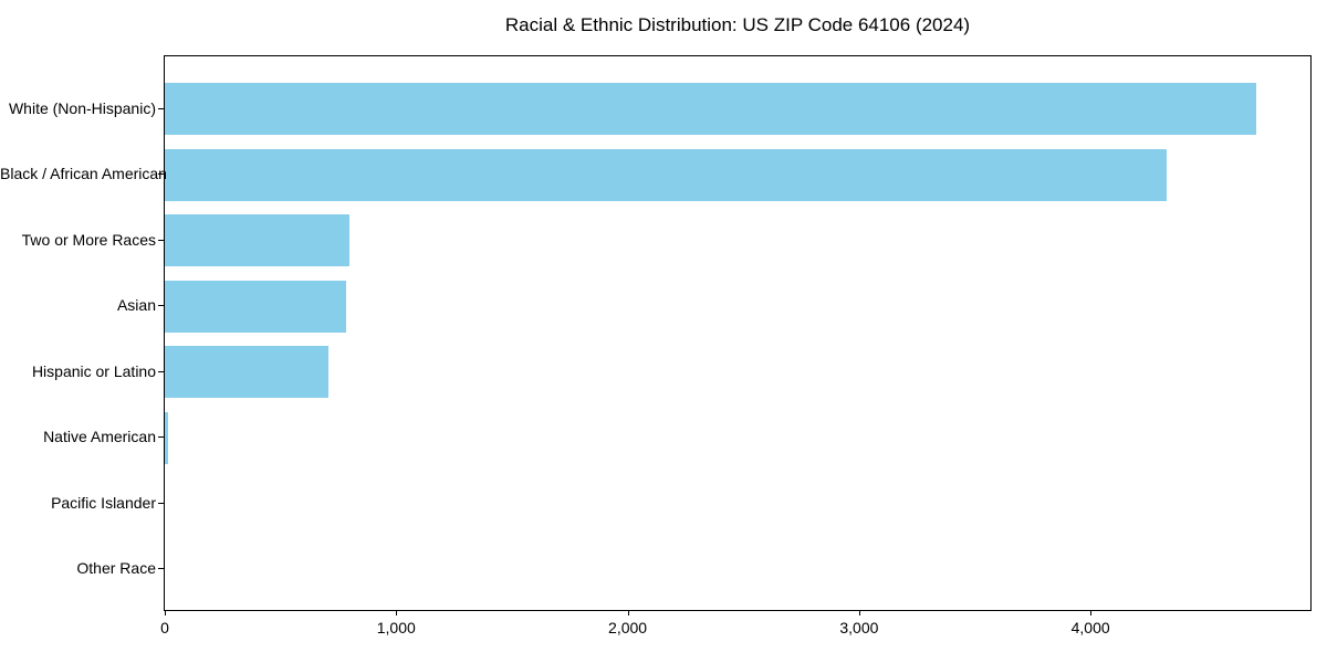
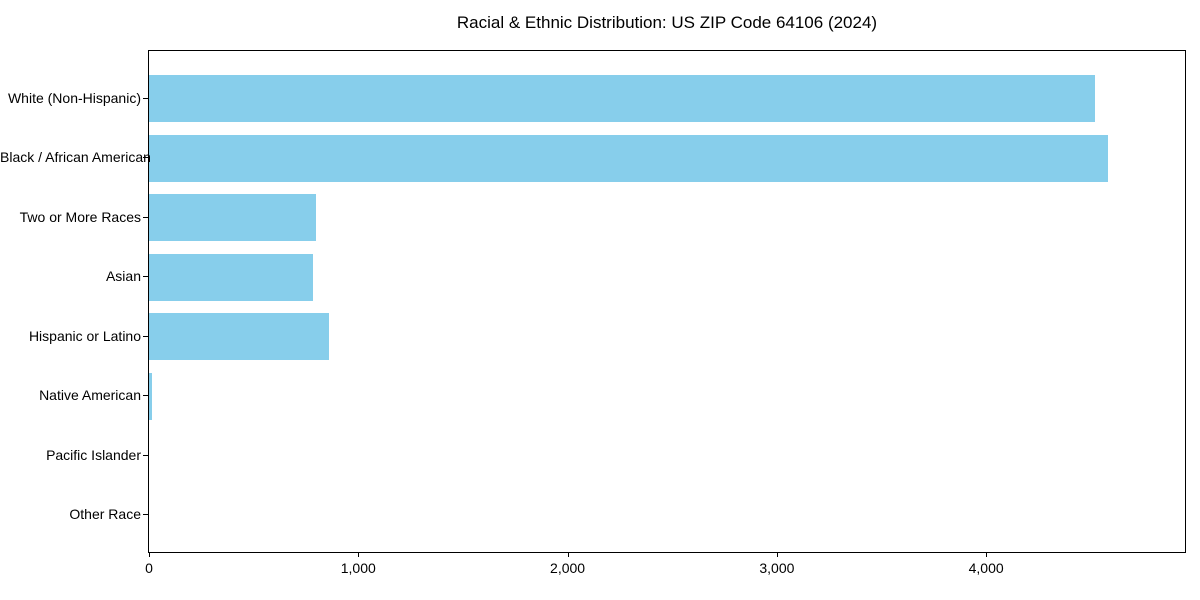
White (Non-Hispanic): 4720 -> 4520
Black / African American: 4330 -> 4580
Hispanic or Latino: 710 -> 860
